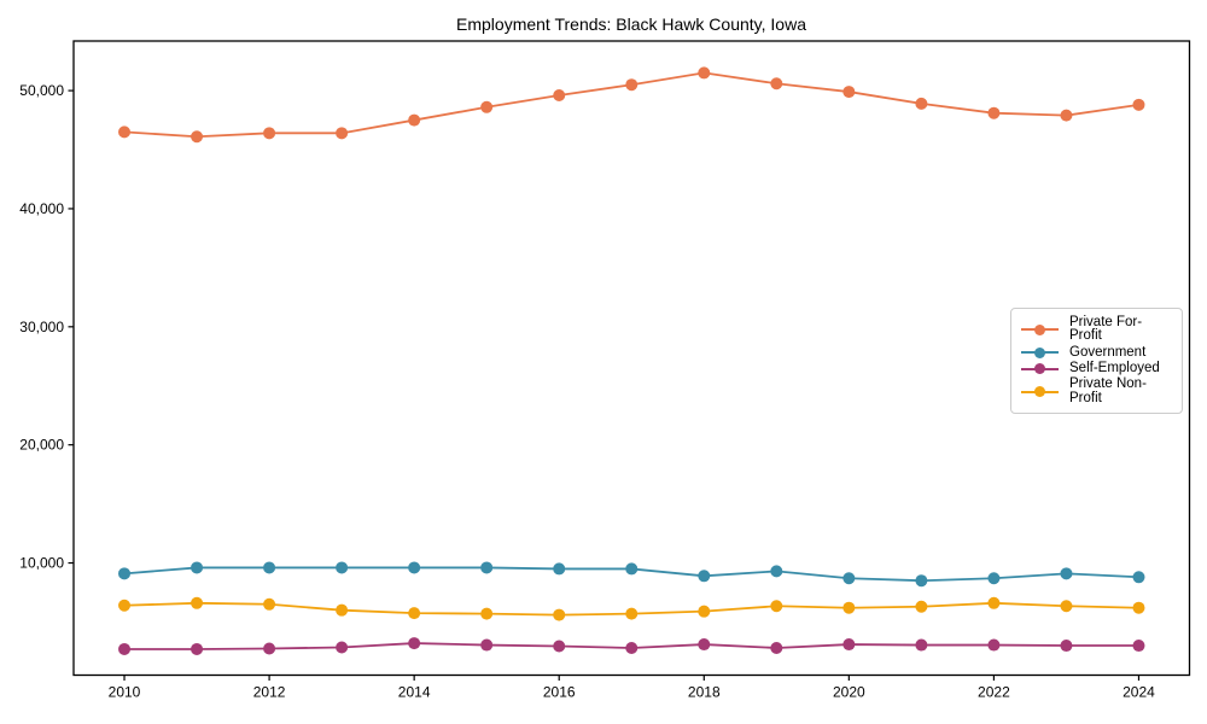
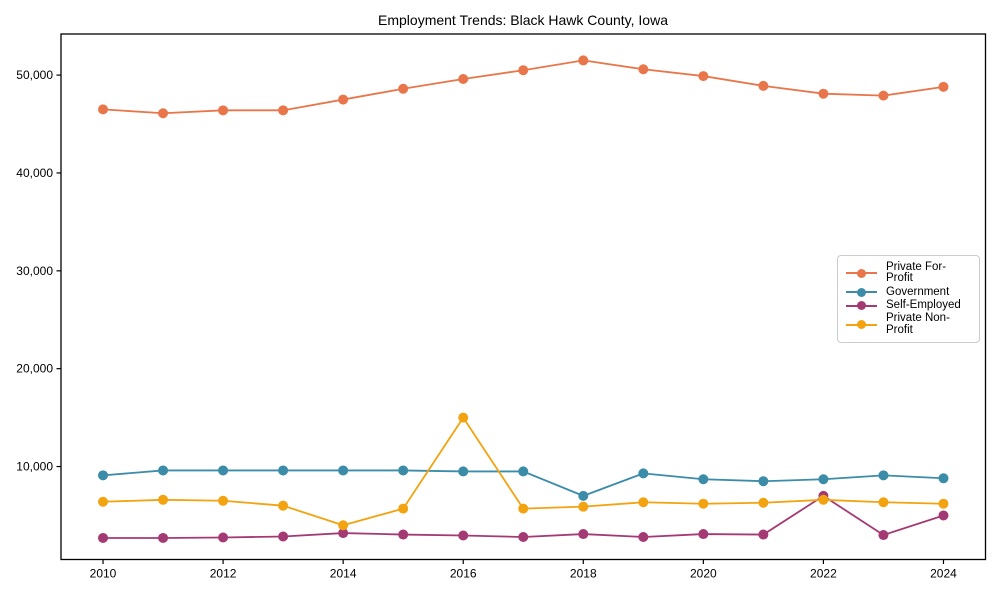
Private Non-Profit/2014: 6000 -> 4000
Private Non-Profit/2016: 6000 -> 15000
Government/2018: 9000 -> 7000
Self-Employed/2022: 3000 -> 7000
Self-Employed/2024: 3000 -> 5000
